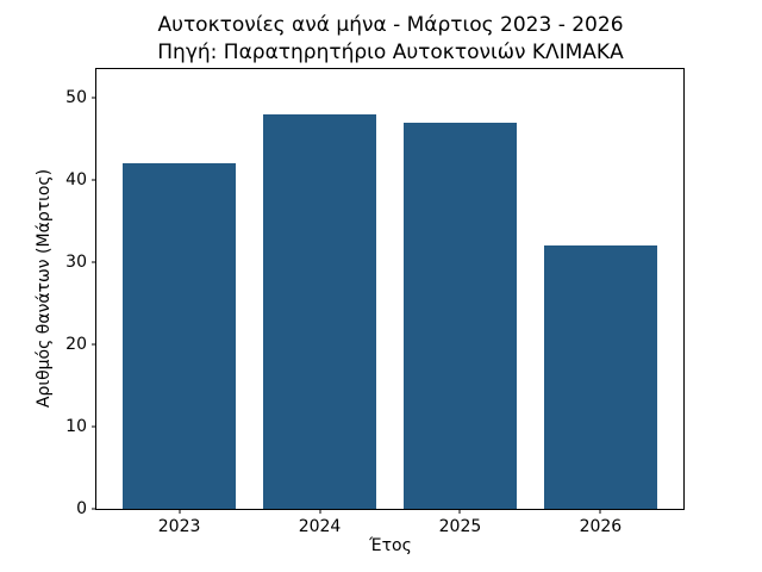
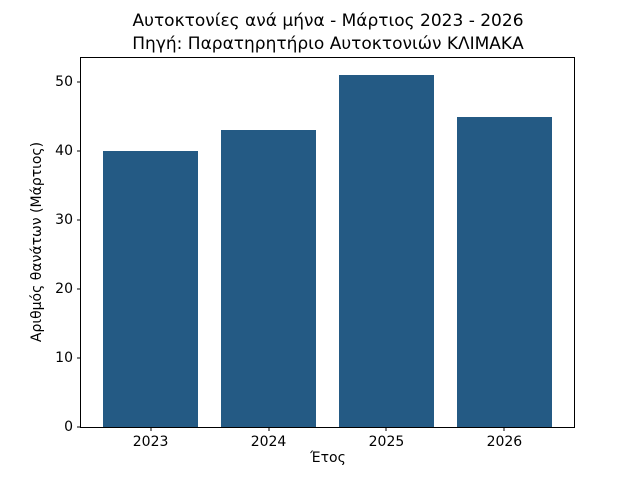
2023: 42 -> 40
2024: 48 -> 43
2025: 47 -> 51
2026: 32 -> 45
